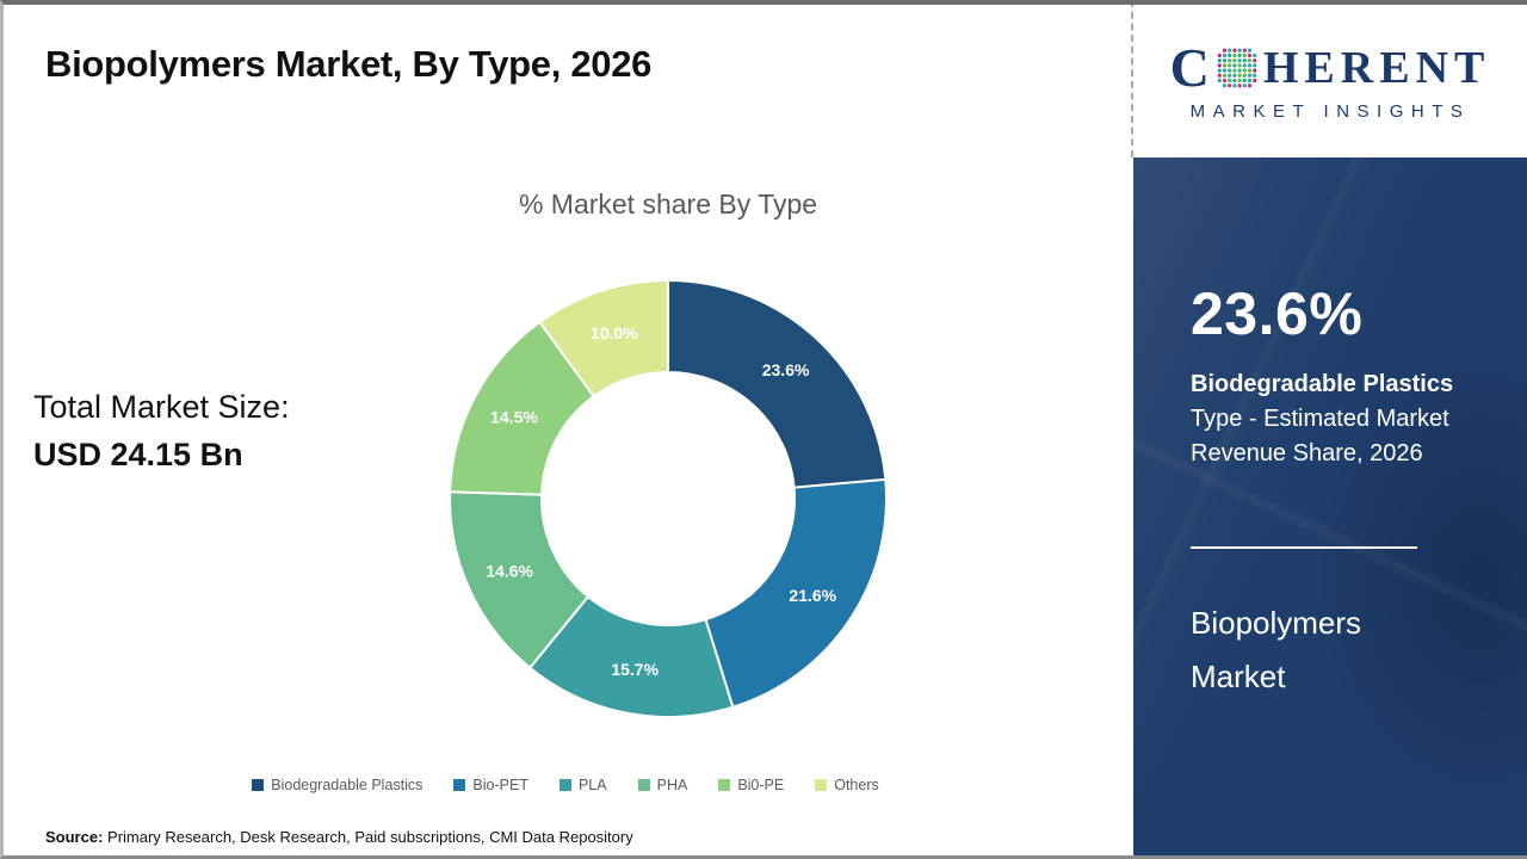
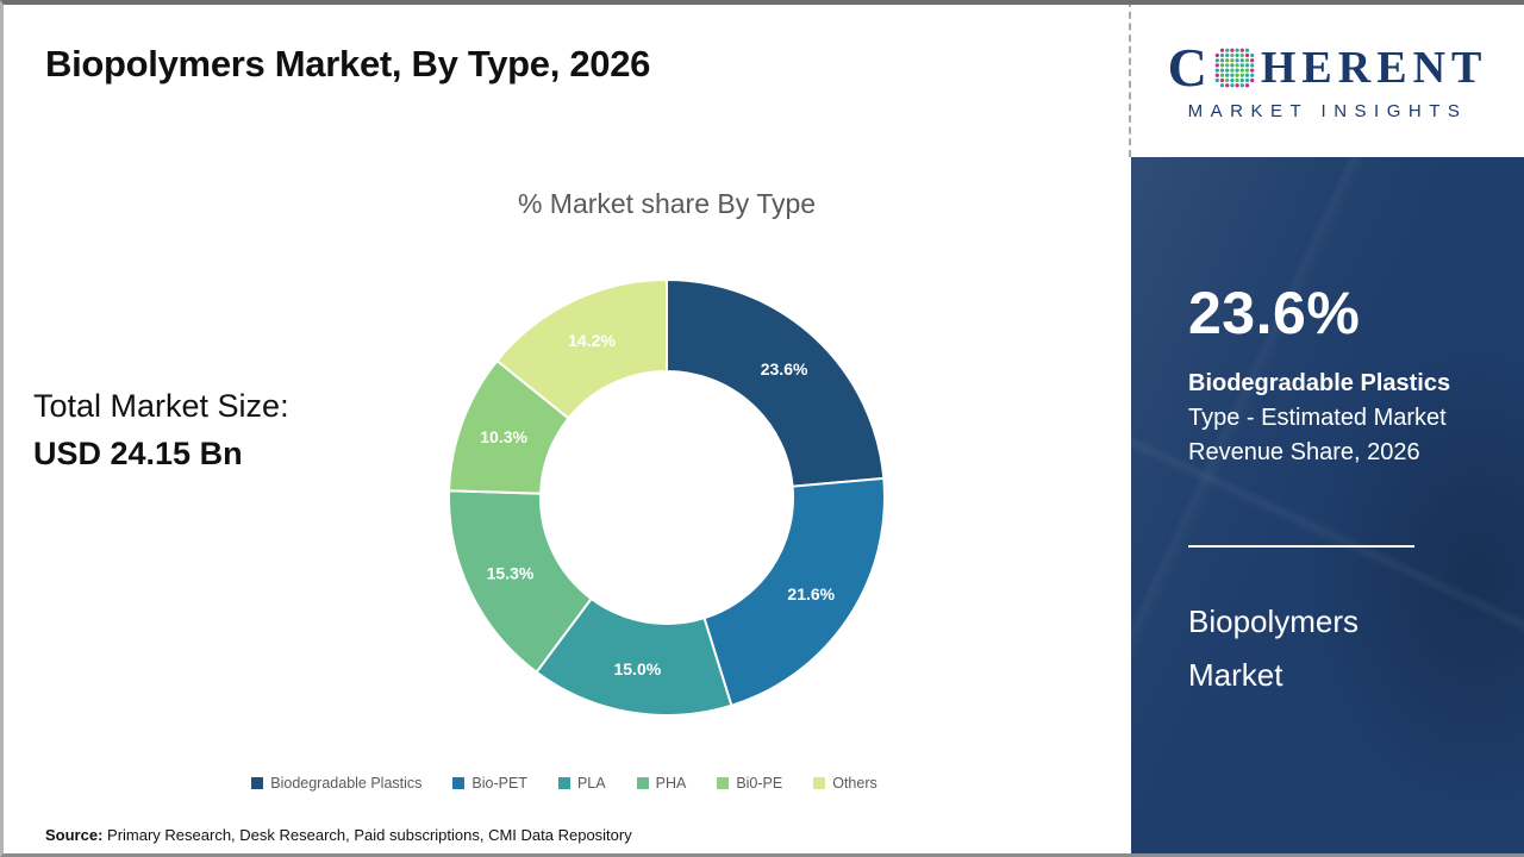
PLA: 15.7% -> 15.0%
PHA: 14.6% -> 15.3%
Bi0-PE: 14.5% -> 10.3%
Others: 10.0% -> 14.2%
